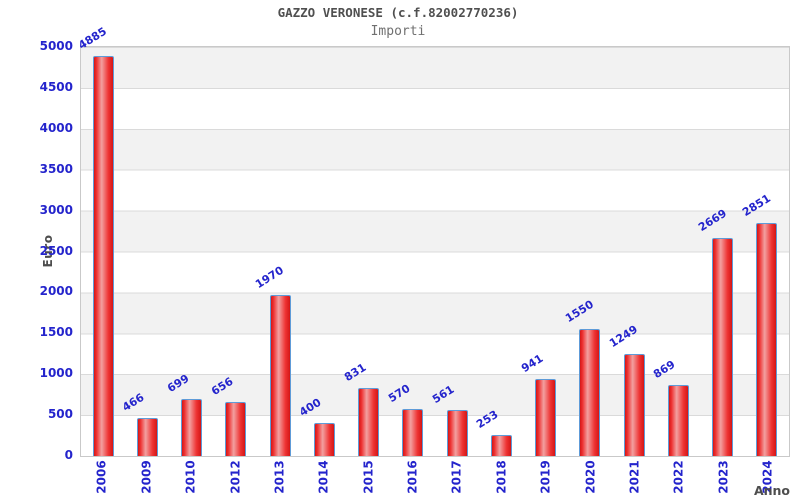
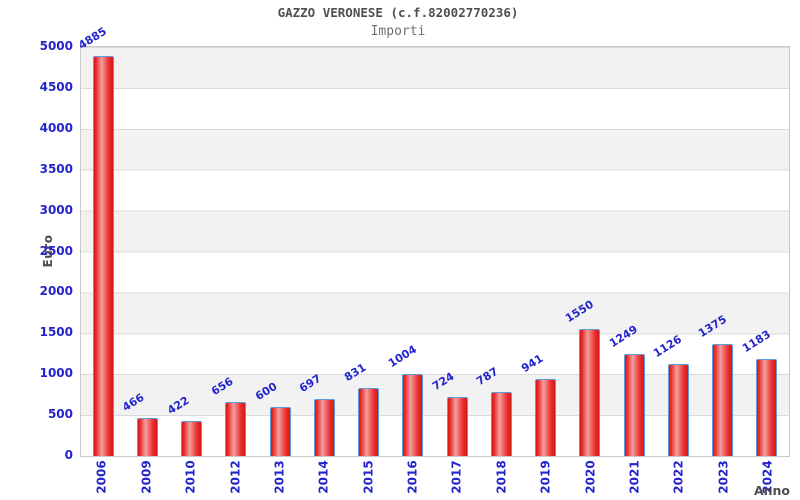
2010: 699 -> 422
2013: 1970 -> 600
2014: 400 -> 697
2016: 570 -> 1004
2017: 561 -> 724
2018: 253 -> 787
2022: 869 -> 1126
2023: 2669 -> 1375
2024: 2851 -> 1183
